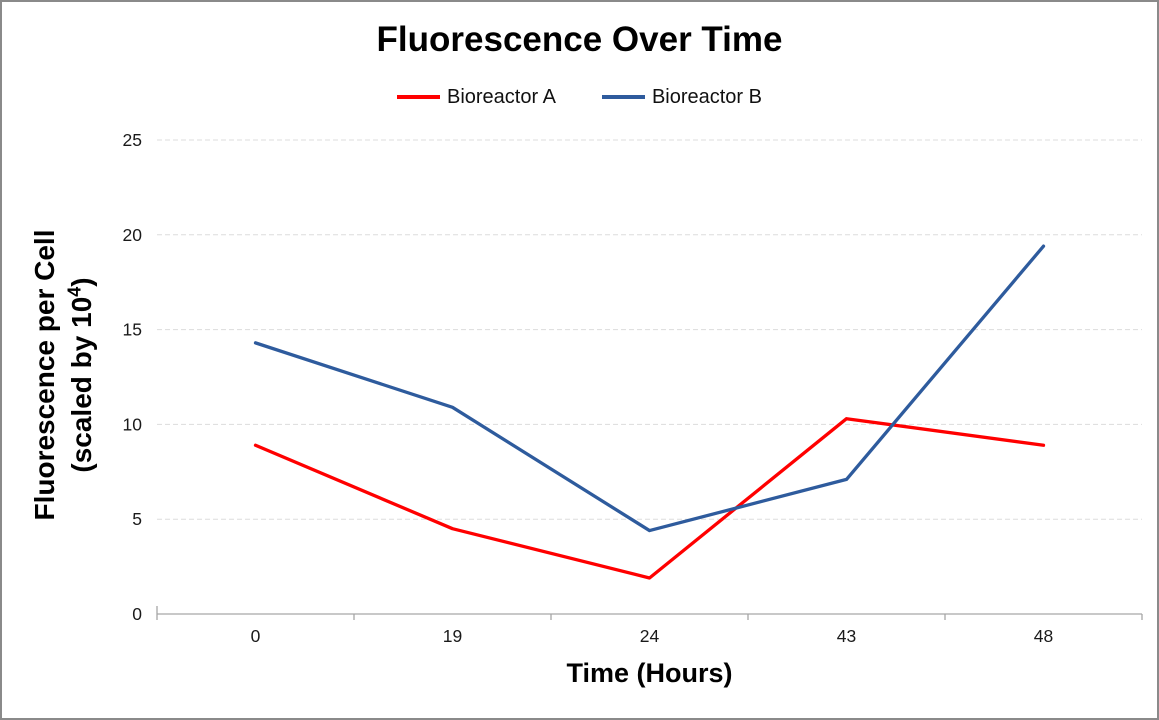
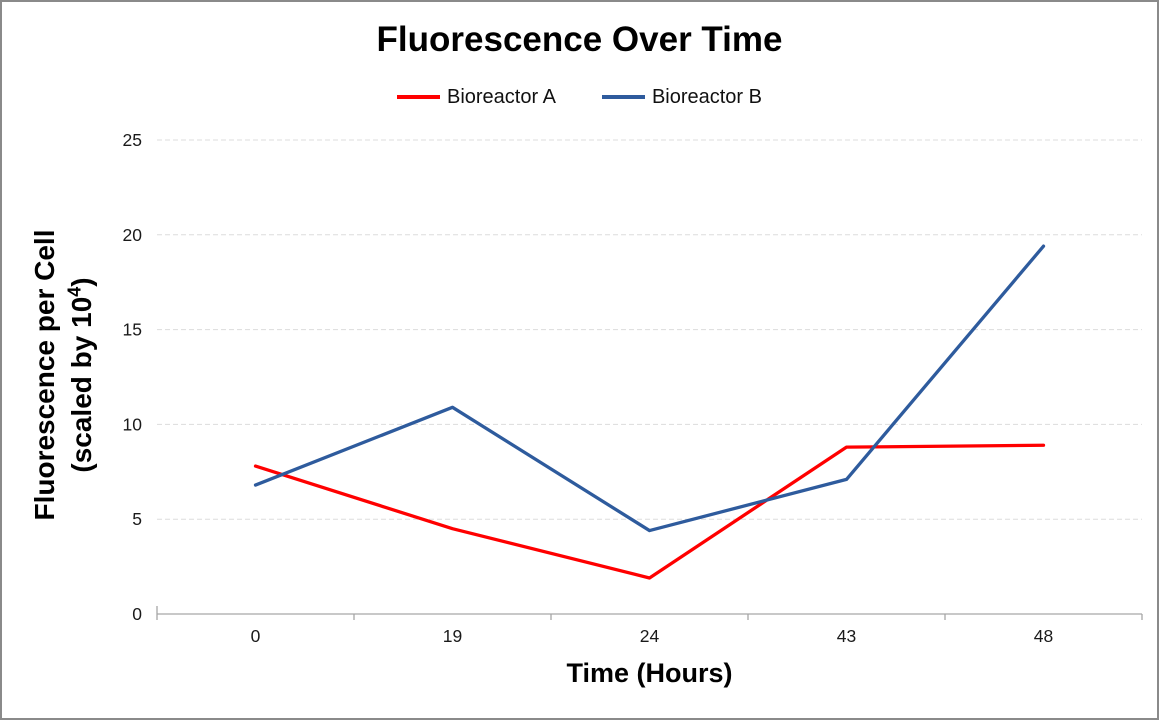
Bioreactor A/0: 8.9 -> 7.8
Bioreactor B/0: 14.3 -> 6.8
Bioreactor A/43: 10.3 -> 8.8
